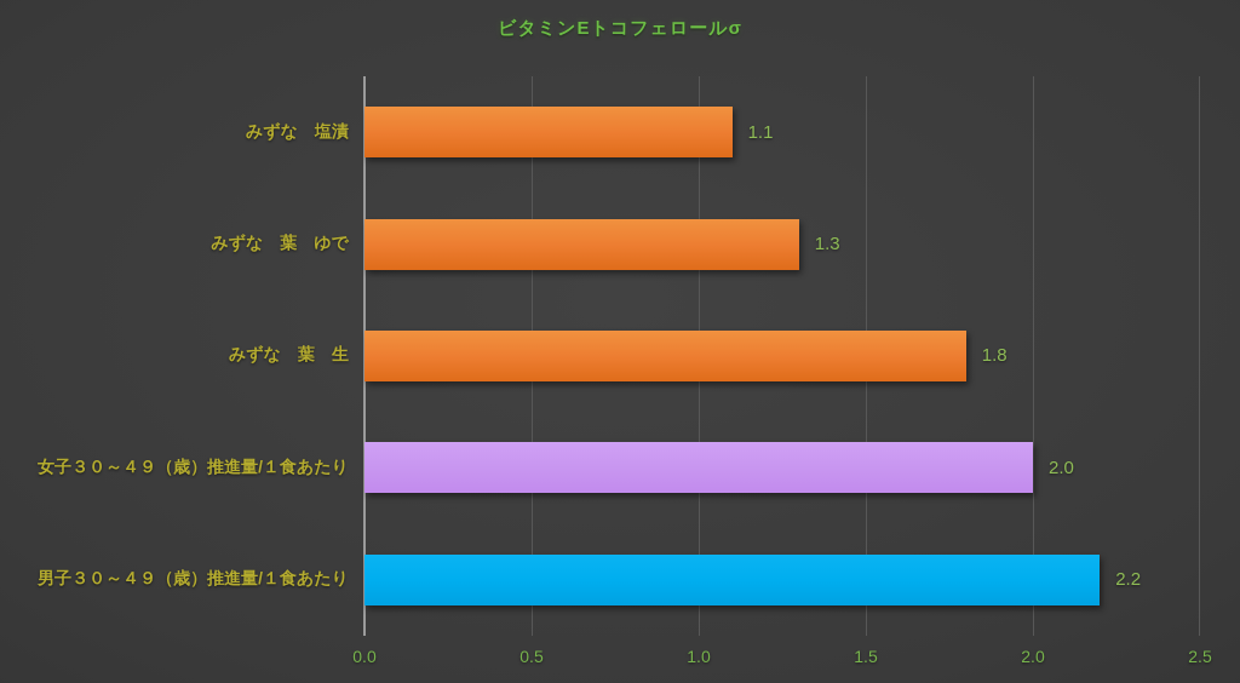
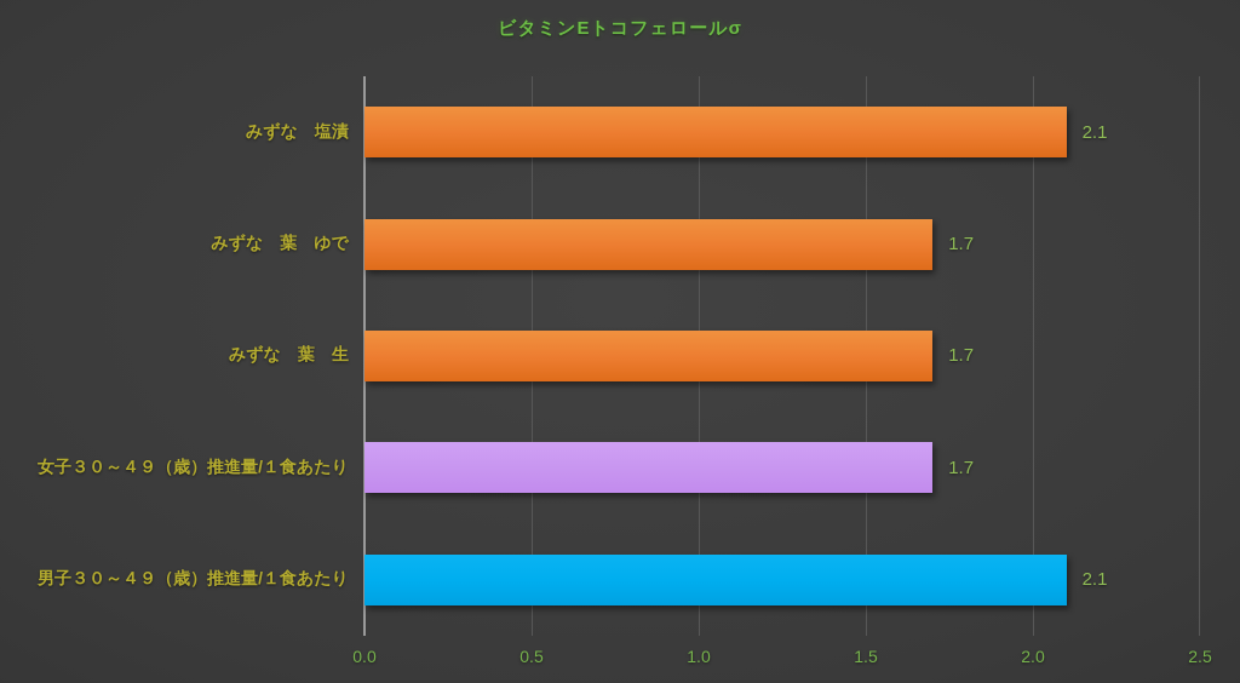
みずな 塩漬: 1.1 -> 2.1
みずな 葉 ゆで: 1.3 -> 1.7
みずな 葉 生: 1.8 -> 1.7
女子３０～４９（歳）推進量/１食あたり: 2.0 -> 1.7
男子３０～４９（歳）推進量/１食あたり: 2.2 -> 2.1
